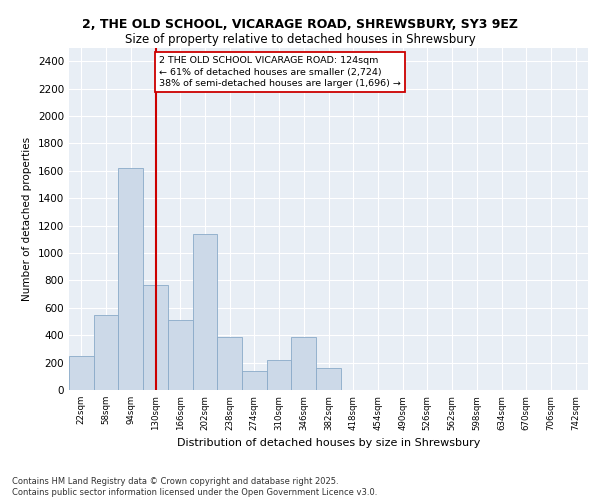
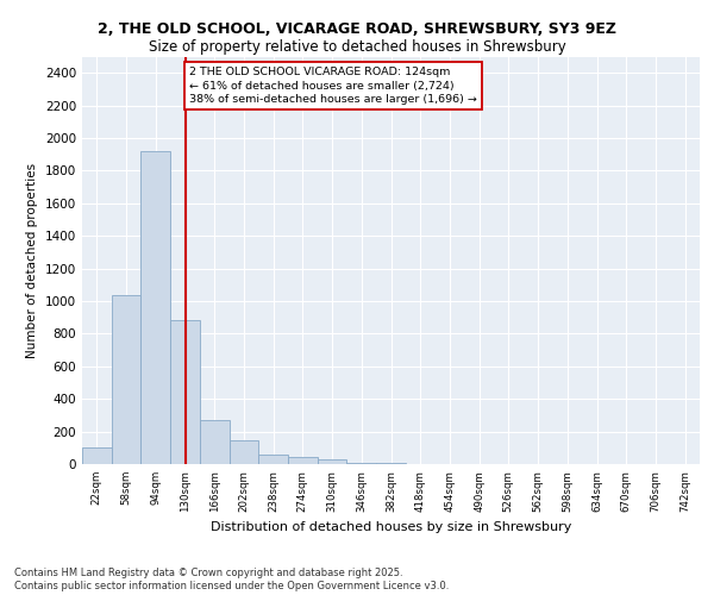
22sqm: 250 -> 100
58sqm: 550 -> 1040
94sqm: 1620 -> 1920
130sqm: 770 -> 880
166sqm: 510 -> 270
202sqm: 1140 -> 140
238sqm: 390 -> 60
274sqm: 140 -> 40
310sqm: 220 -> 30
346sqm: 390 -> 10
382sqm: 160 -> 0
